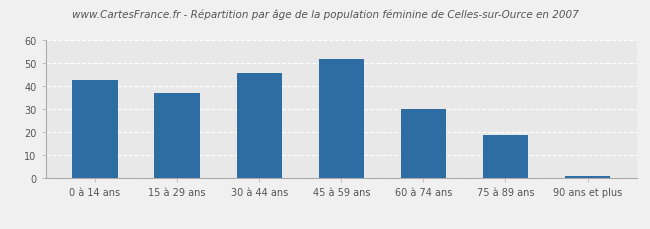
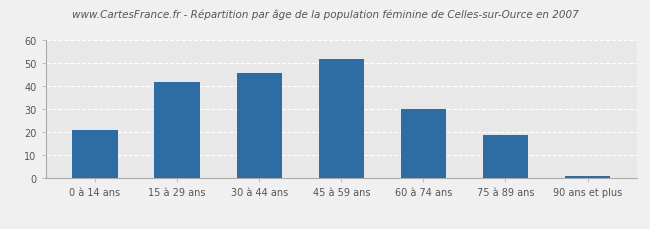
0 à 14 ans: 43 -> 21
15 à 29 ans: 37 -> 42
